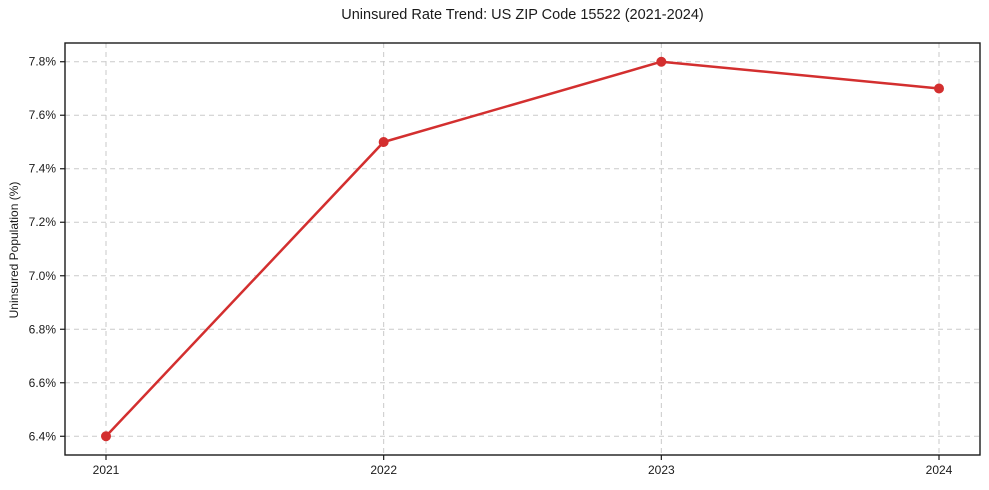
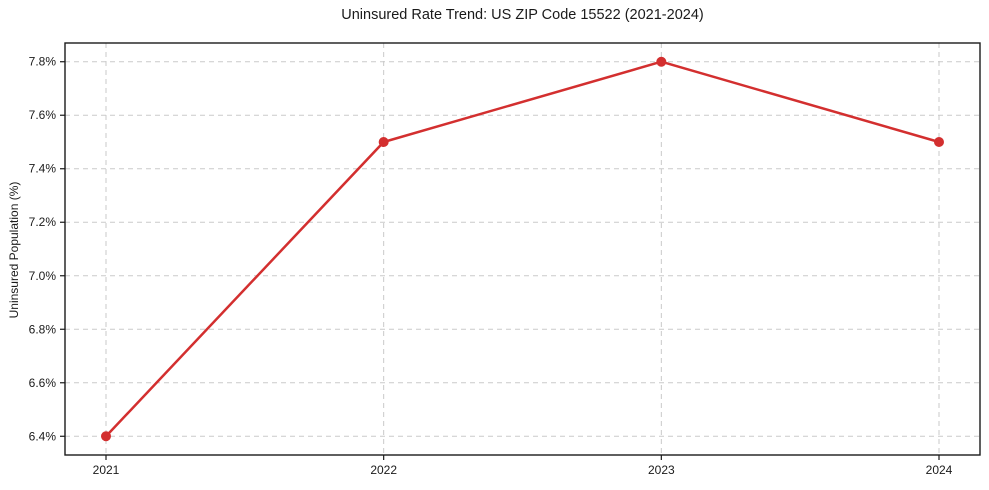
2024: 7.7% -> 7.5%
